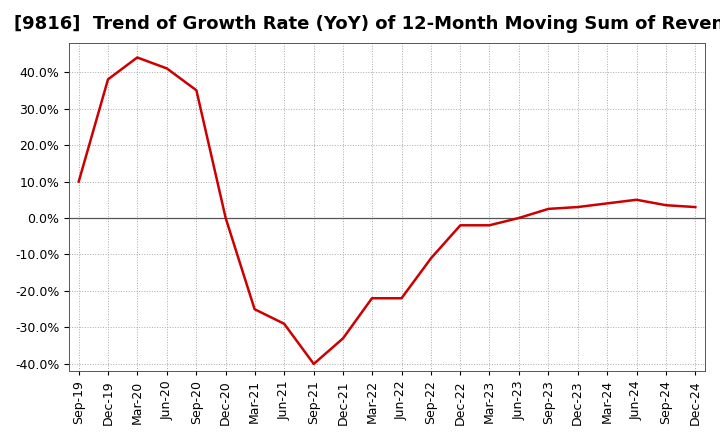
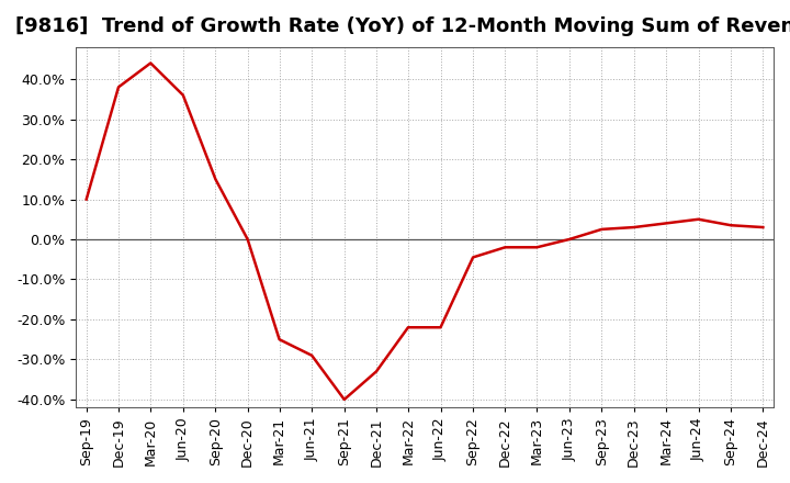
Jun-20: 41.0% -> 36.0%
Sep-20: 35.0% -> 15.0%
Sep-22: -11.0% -> -4.5%
